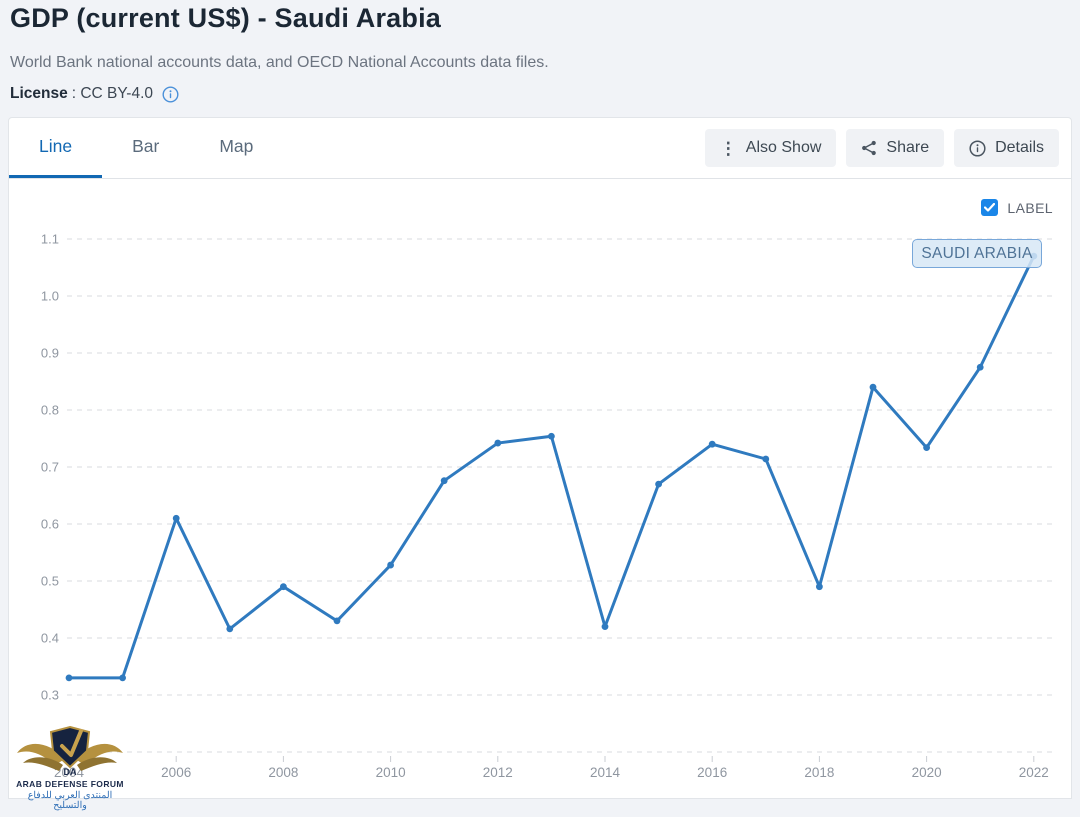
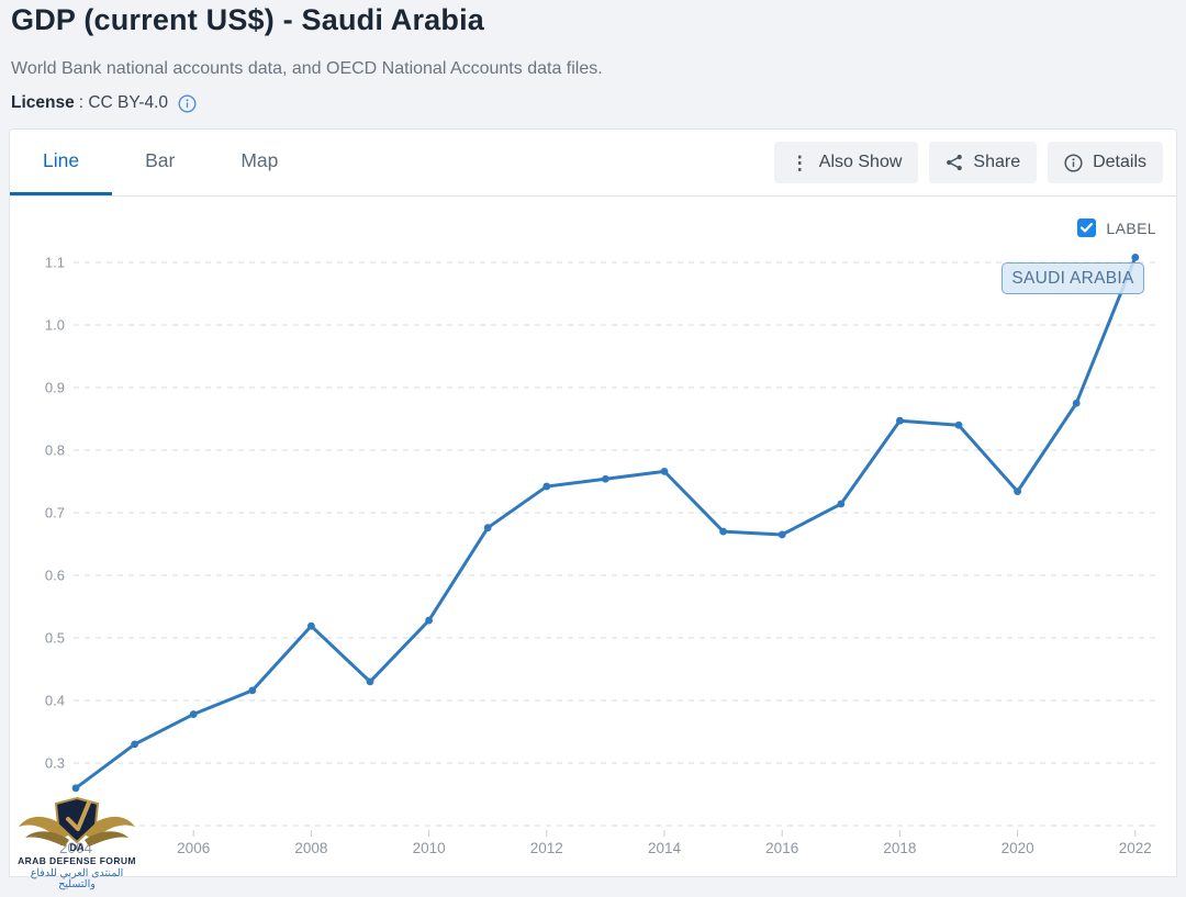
2004: 0.33 -> 0.26
2006: 0.61 -> 0.38
2008: 0.49 -> 0.52
2014: 0.42 -> 0.77
2016: 0.74 -> 0.67
2018: 0.49 -> 0.85
2022: 1.07 -> 1.11
